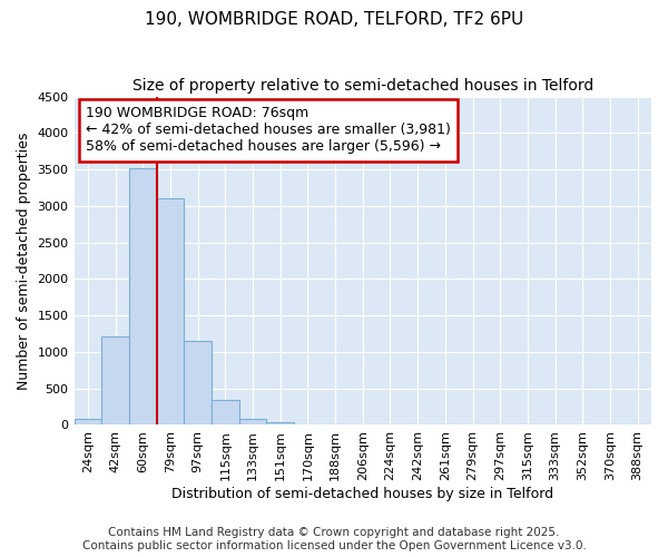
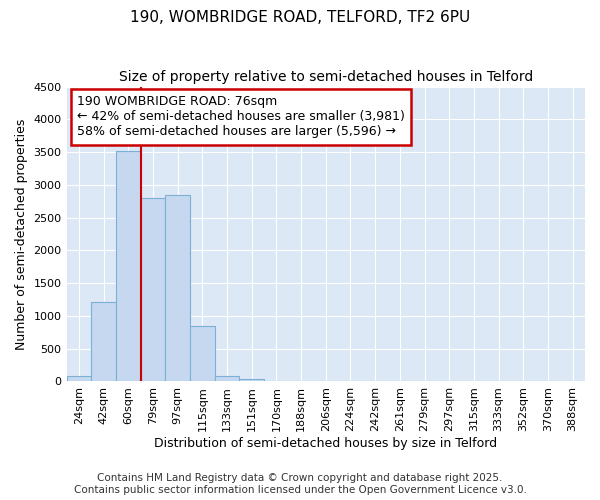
79sqm: 3100 -> 2800
97sqm: 1150 -> 2840
115sqm: 340 -> 840
